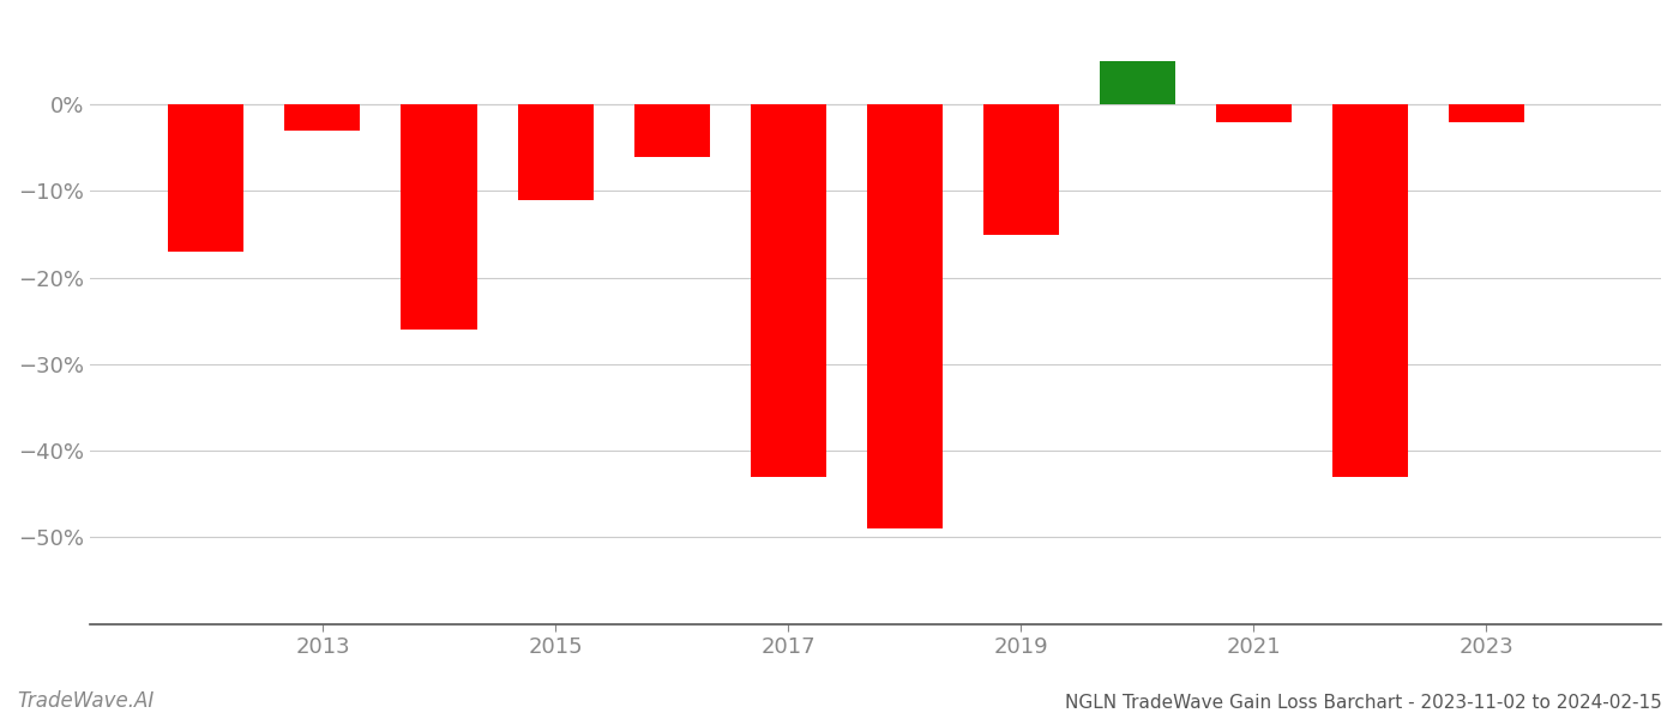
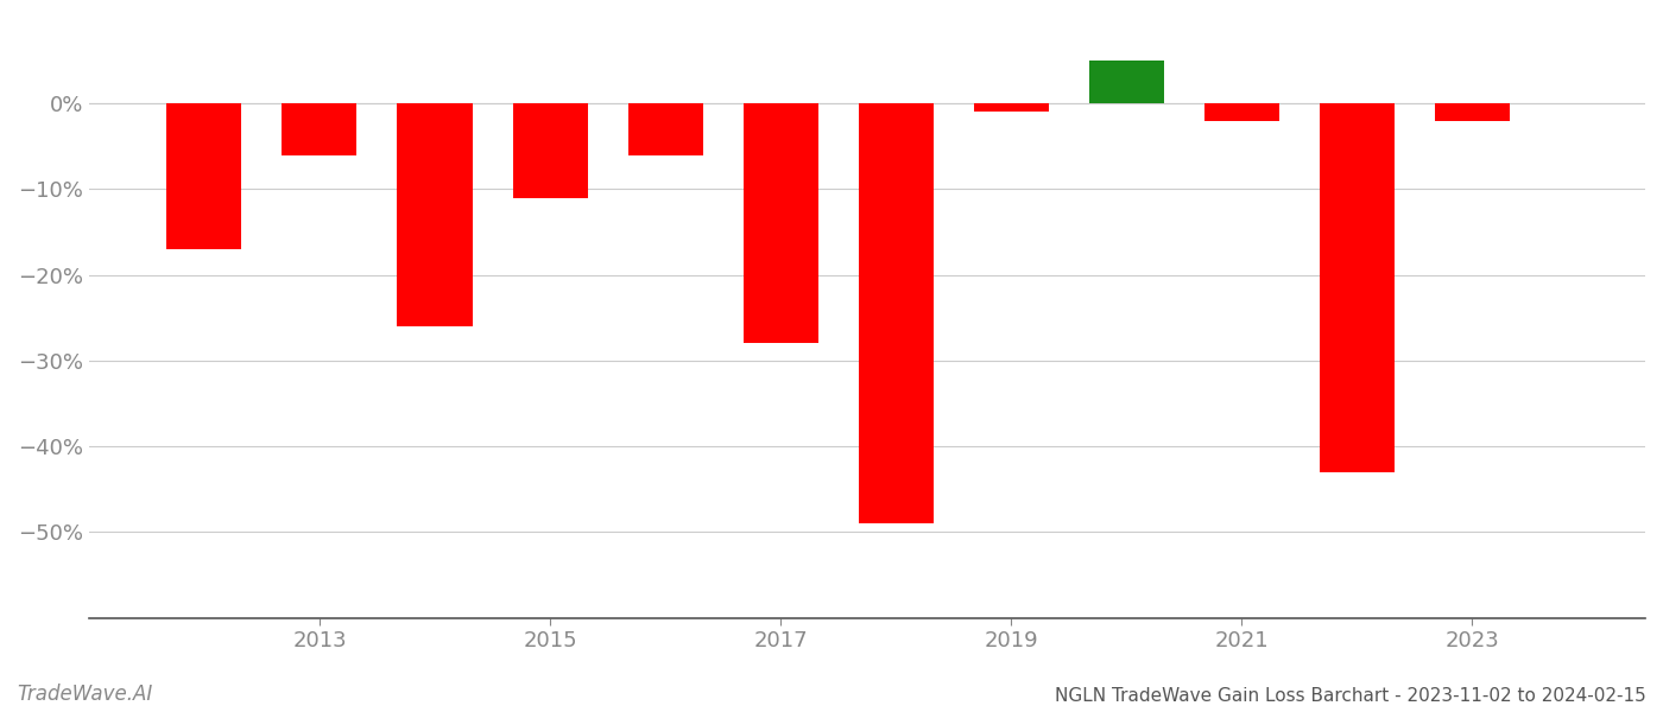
2013: -3% -> -6%
2017: -43% -> -28%
2019: -15% -> -1%
